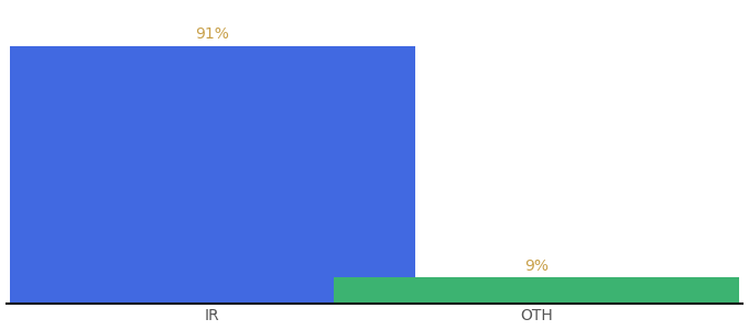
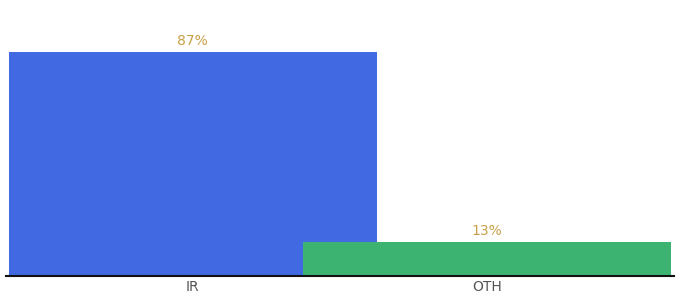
IR: 91% -> 87%
OTH: 9% -> 13%
